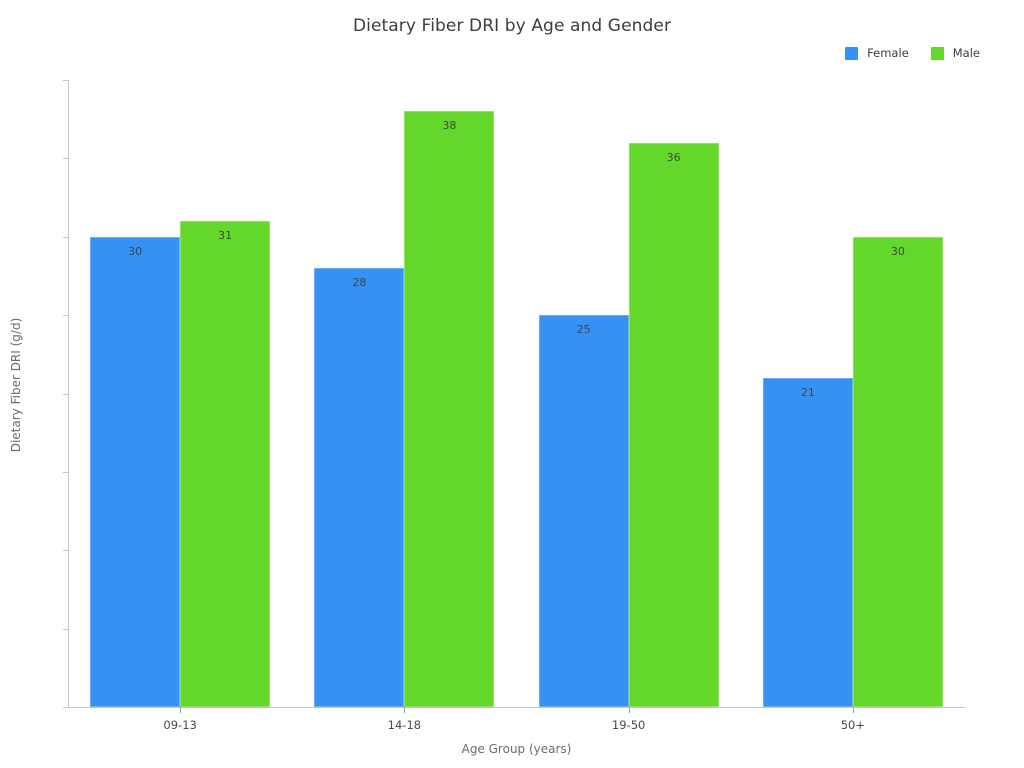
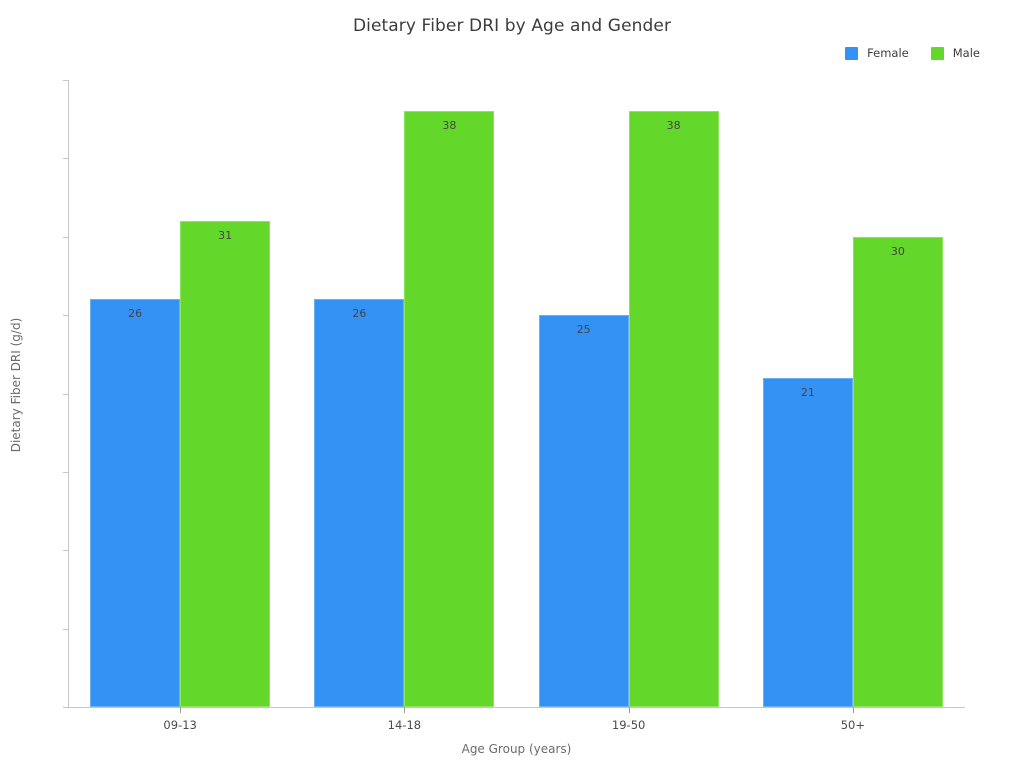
Female/09-13: 30 -> 26
Female/14-18: 28 -> 26
Male/19-50: 36 -> 38
